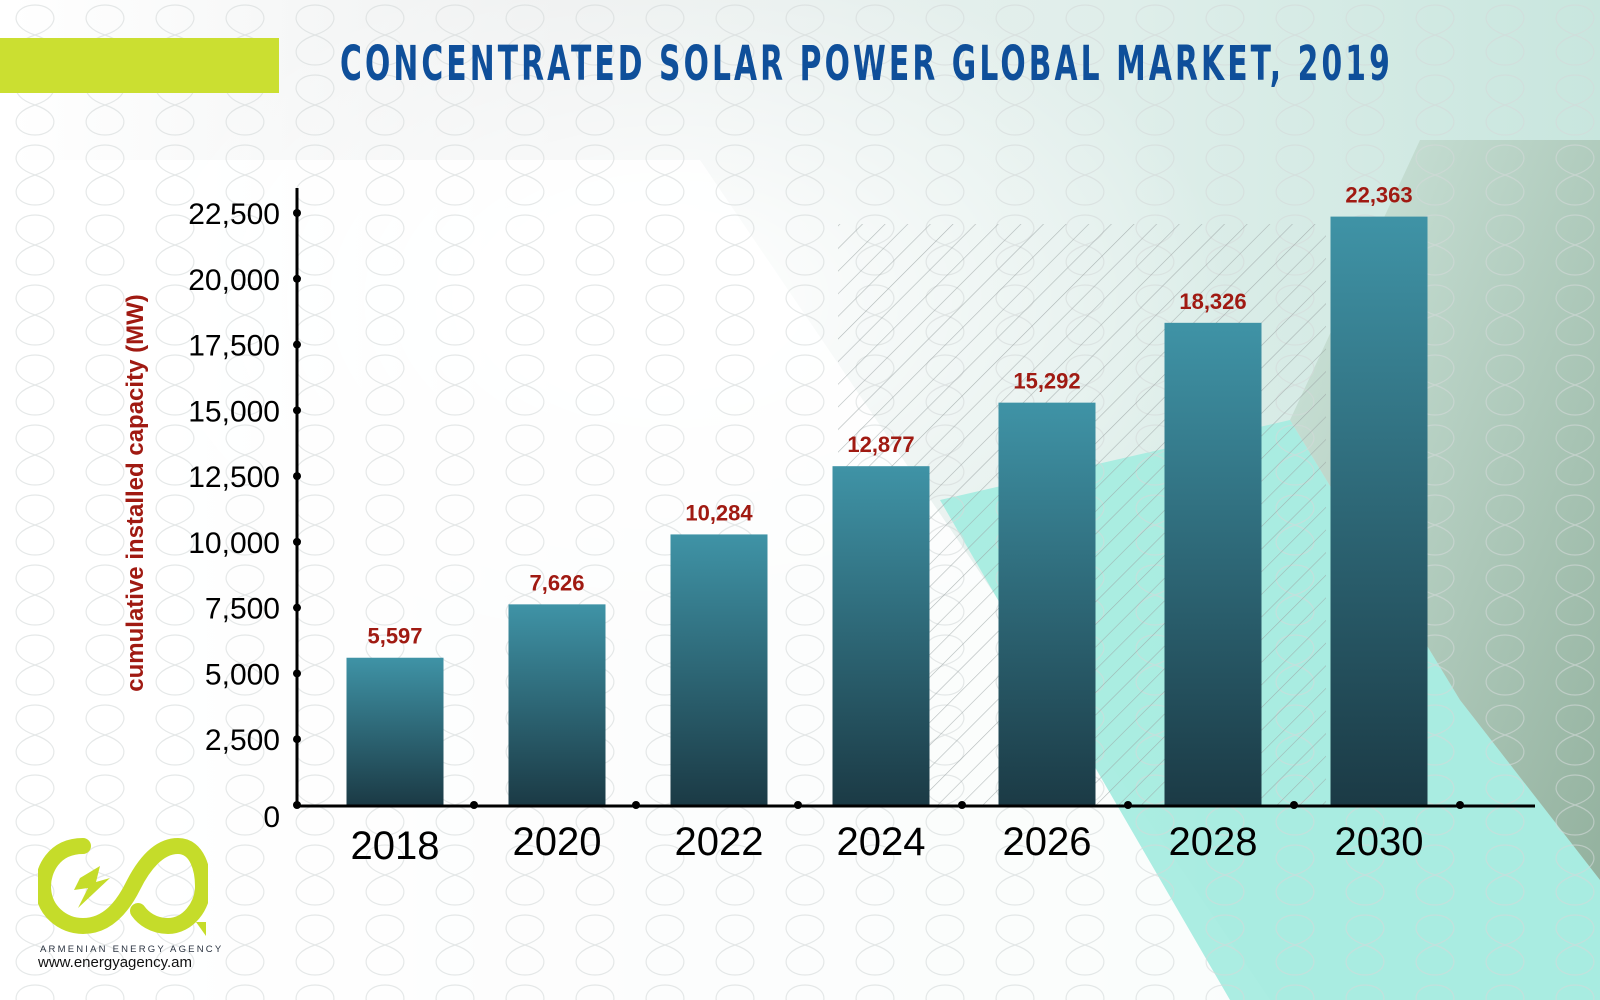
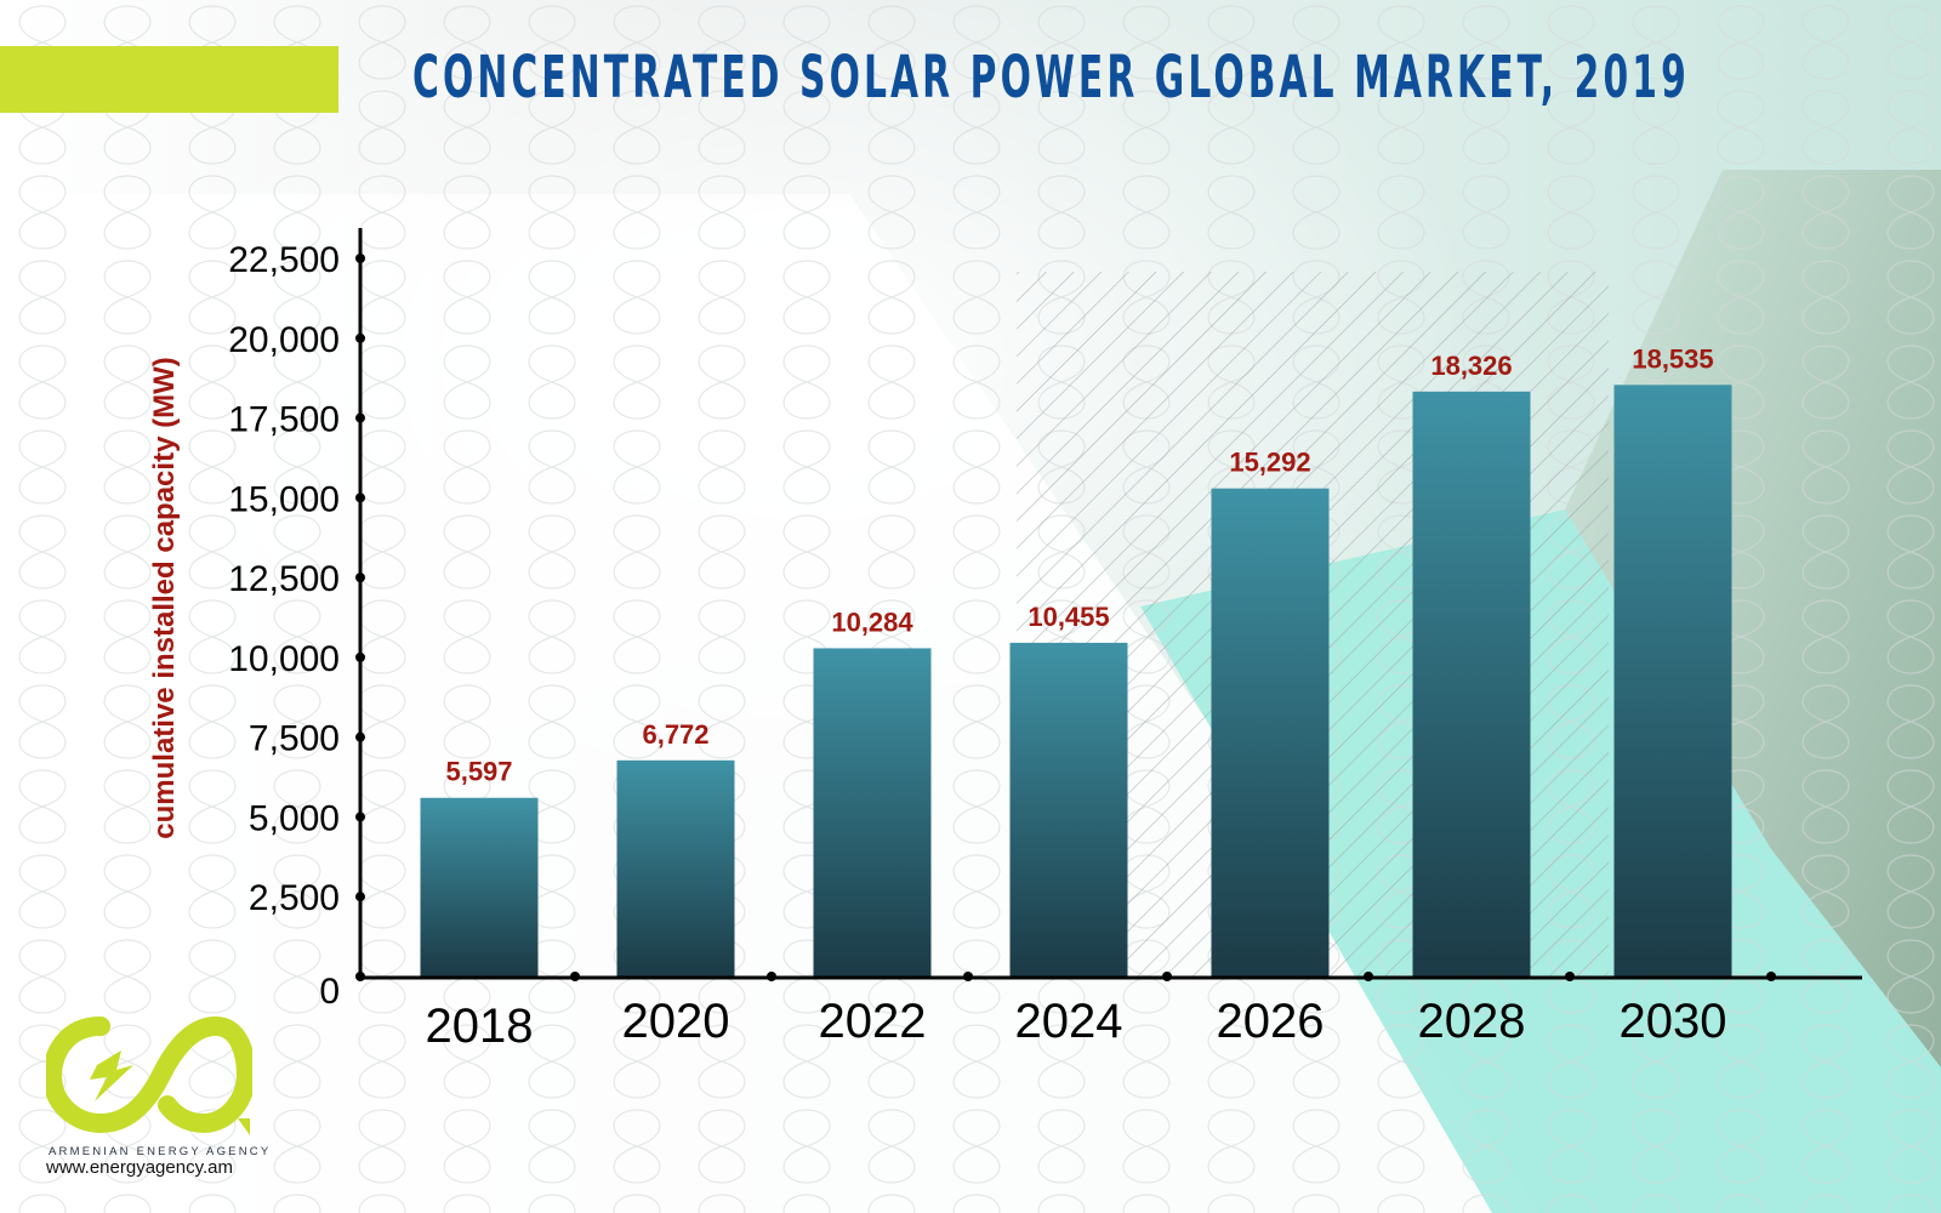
2020: 7,626 -> 6,772
2024: 12,877 -> 10,455
2030: 22,363 -> 18,535
